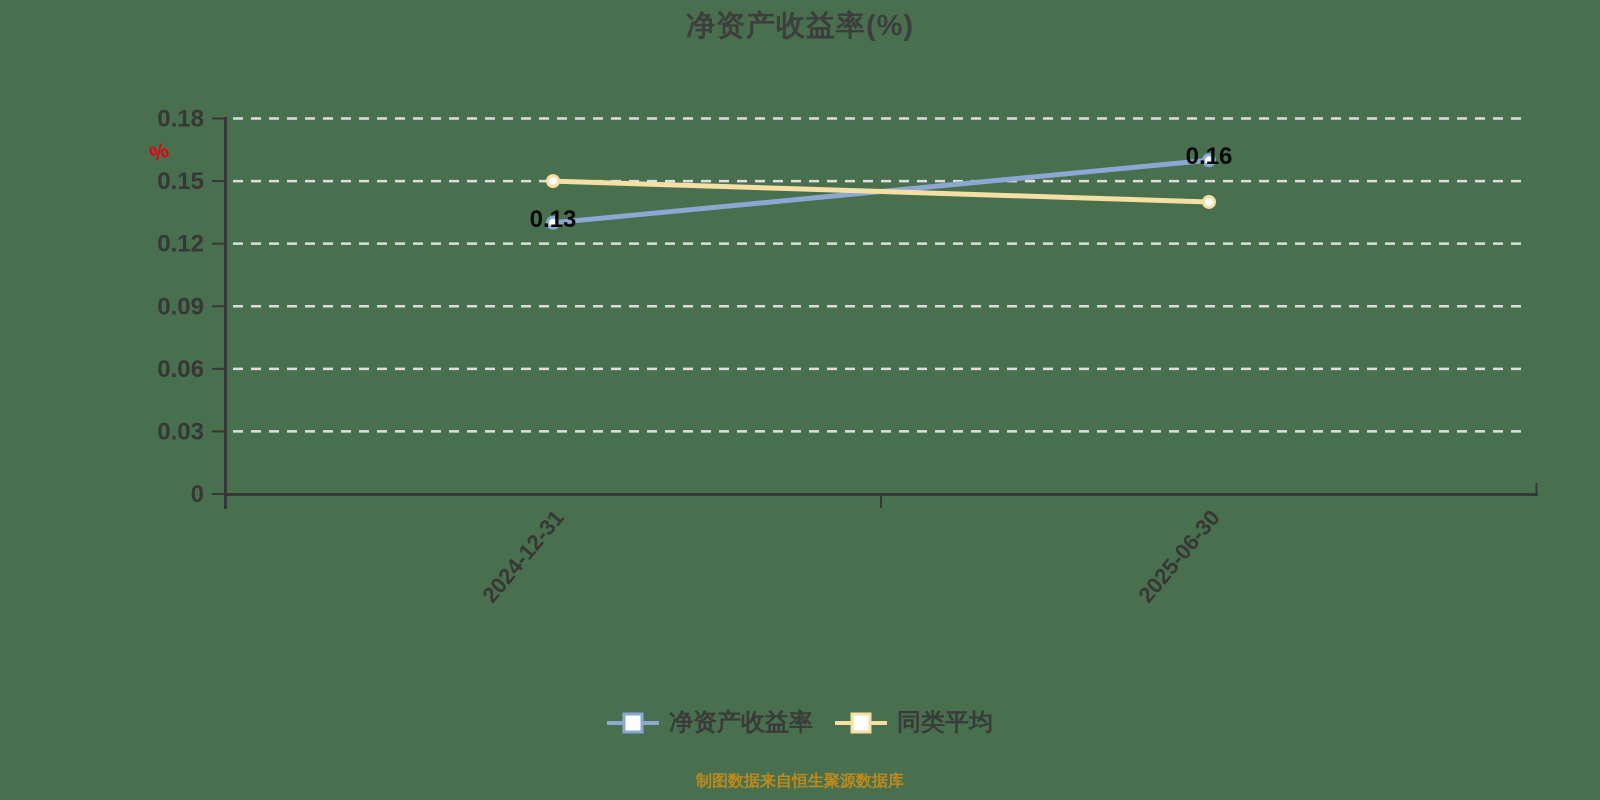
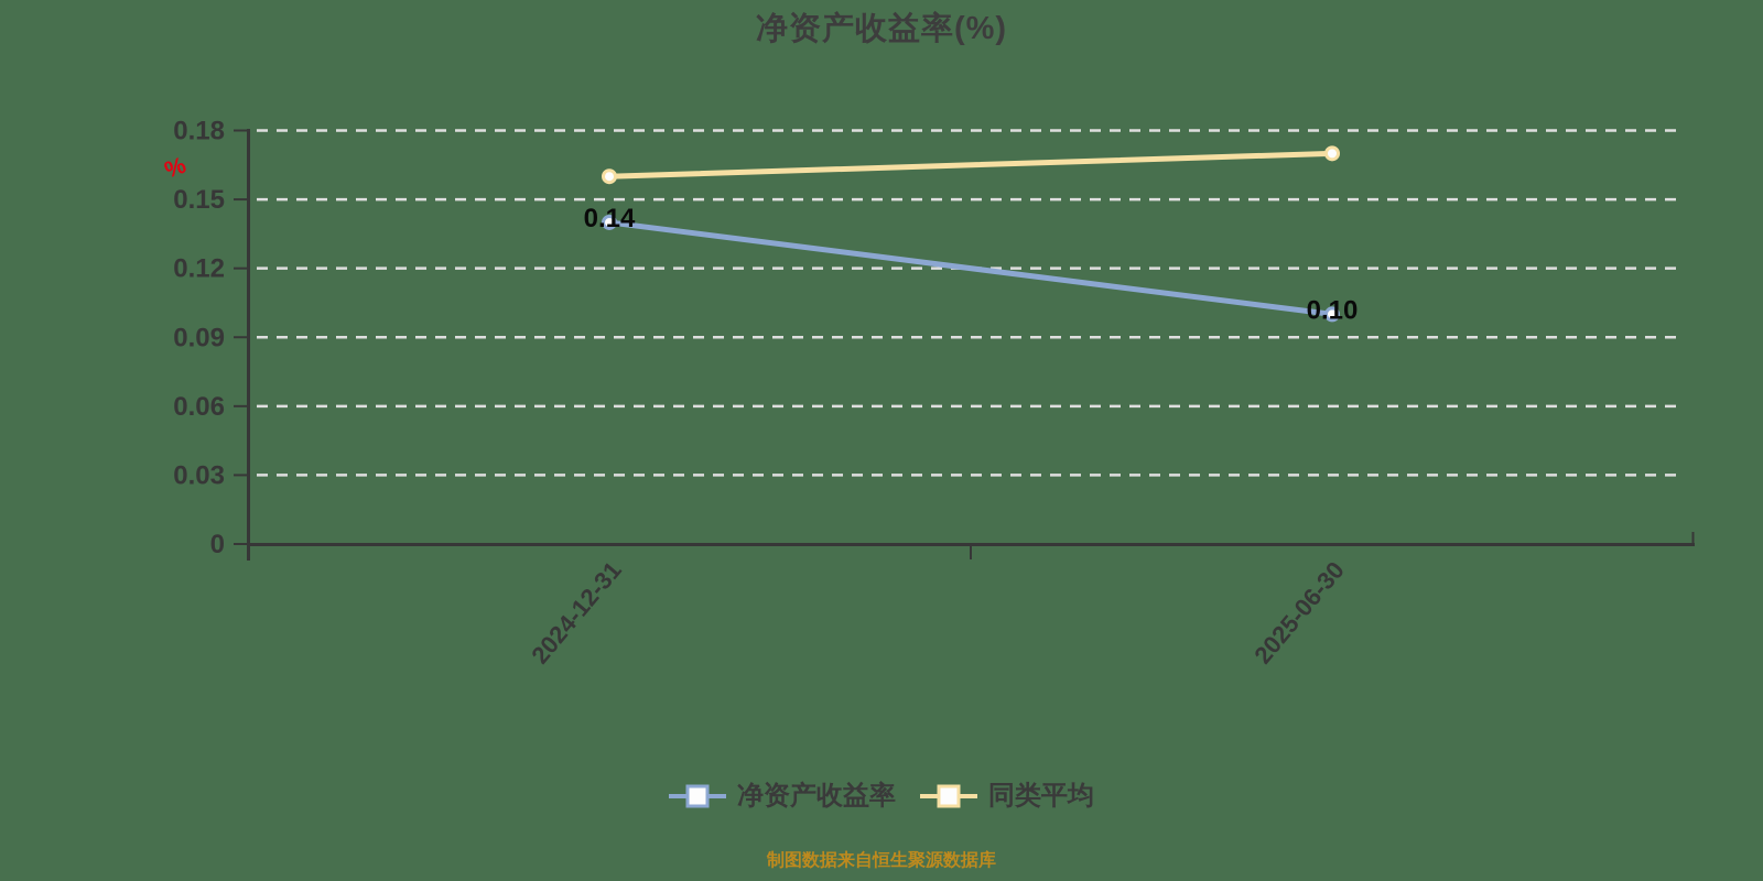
净资产收益率/2024-12-31: 0.13 -> 0.14
同类平均/2024-12-31: 0.15 -> 0.16
净资产收益率/2025-06-30: 0.16 -> 0.10
同类平均/2025-06-30: 0.14 -> 0.17
